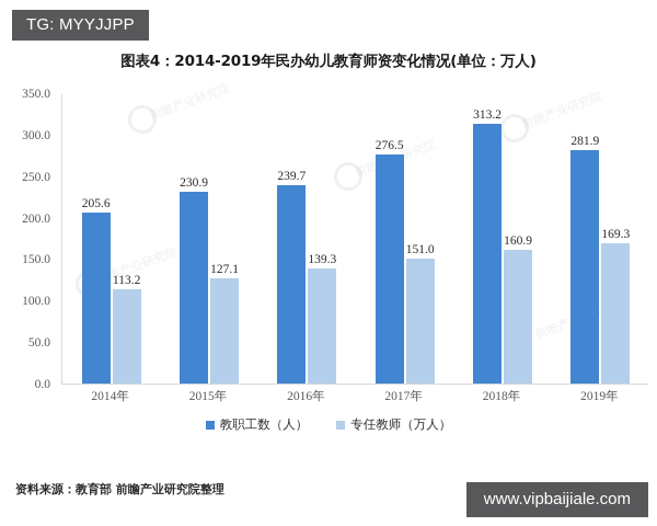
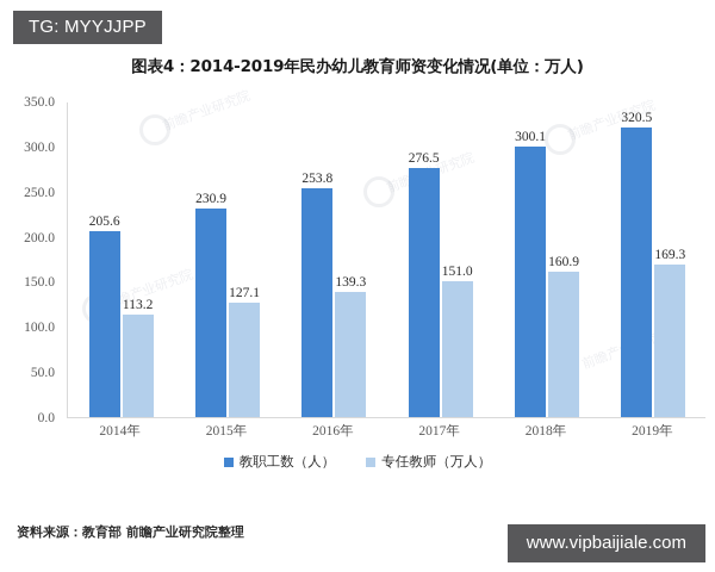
教职工数（人）/2016年: 239.7 -> 253.8
教职工数（人）/2018年: 313.2 -> 300.1
教职工数（人）/2019年: 281.9 -> 320.5
